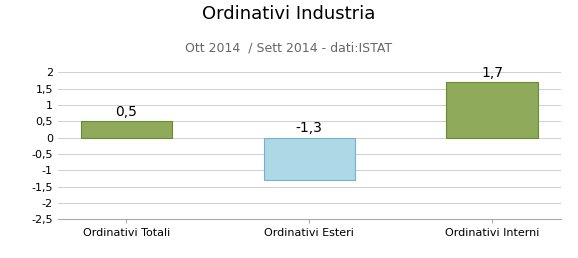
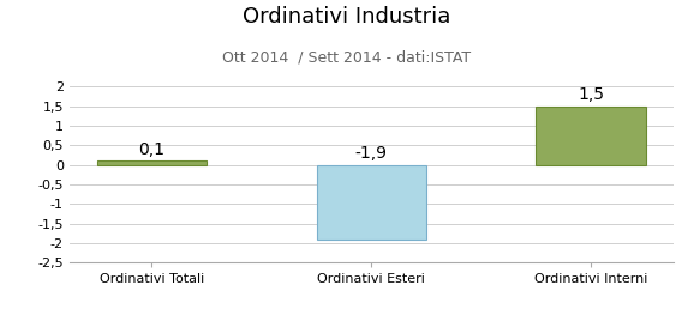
Ordinativi Totali: 0,5 -> 0,1
Ordinativi Esteri: -1,3 -> -1,9
Ordinativi Interni: 1,7 -> 1,5
